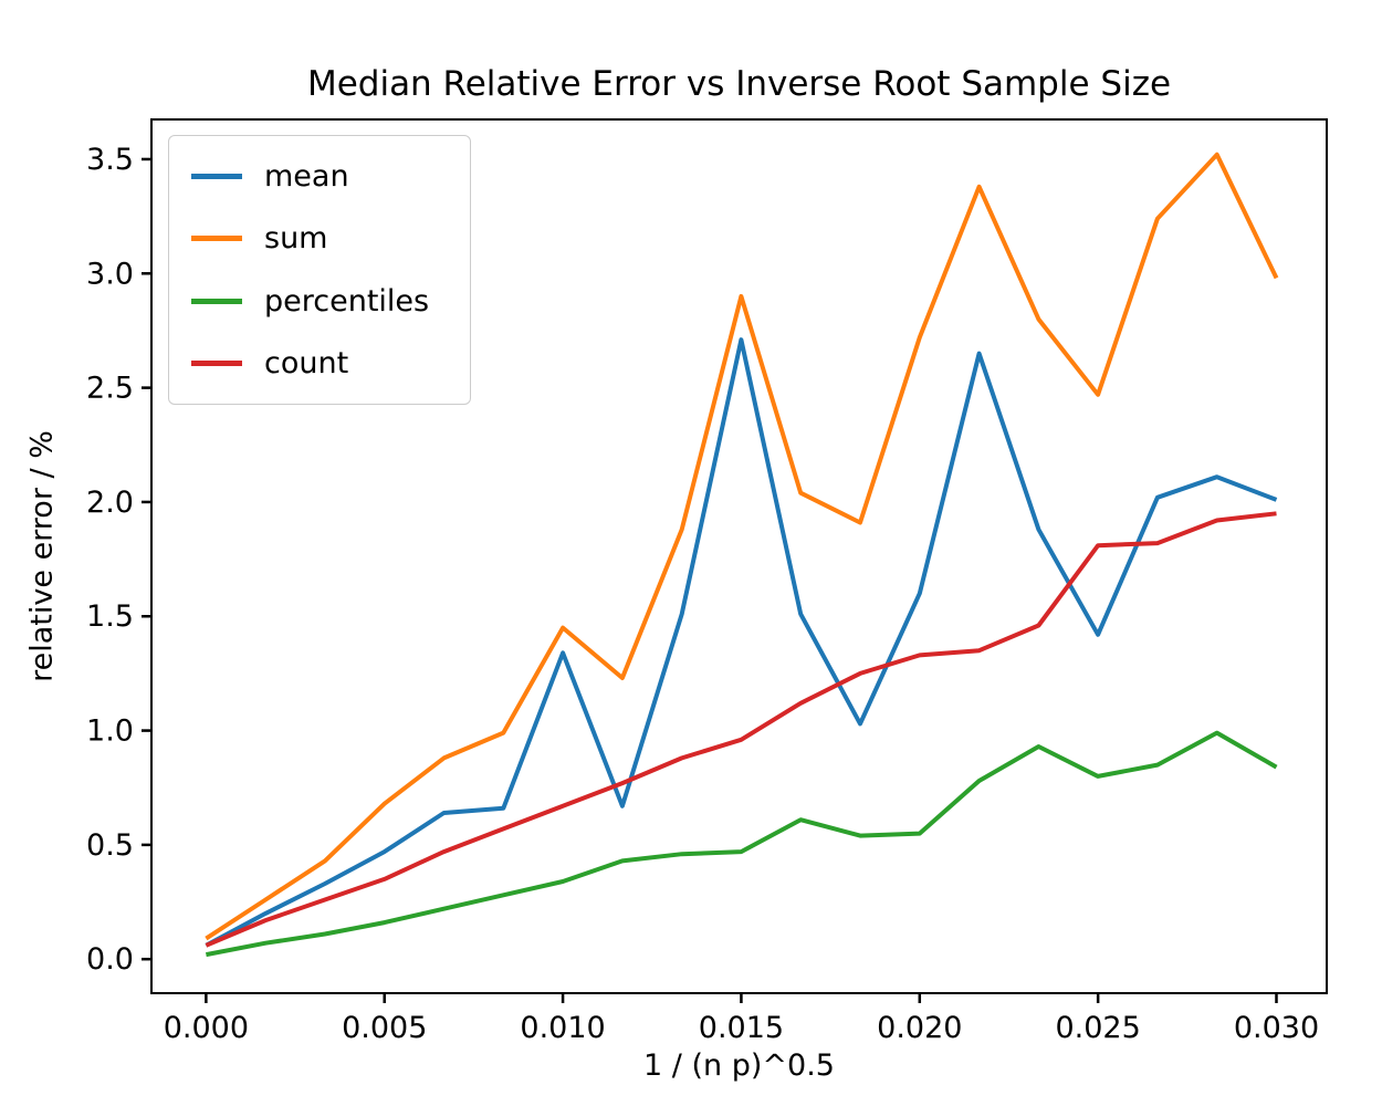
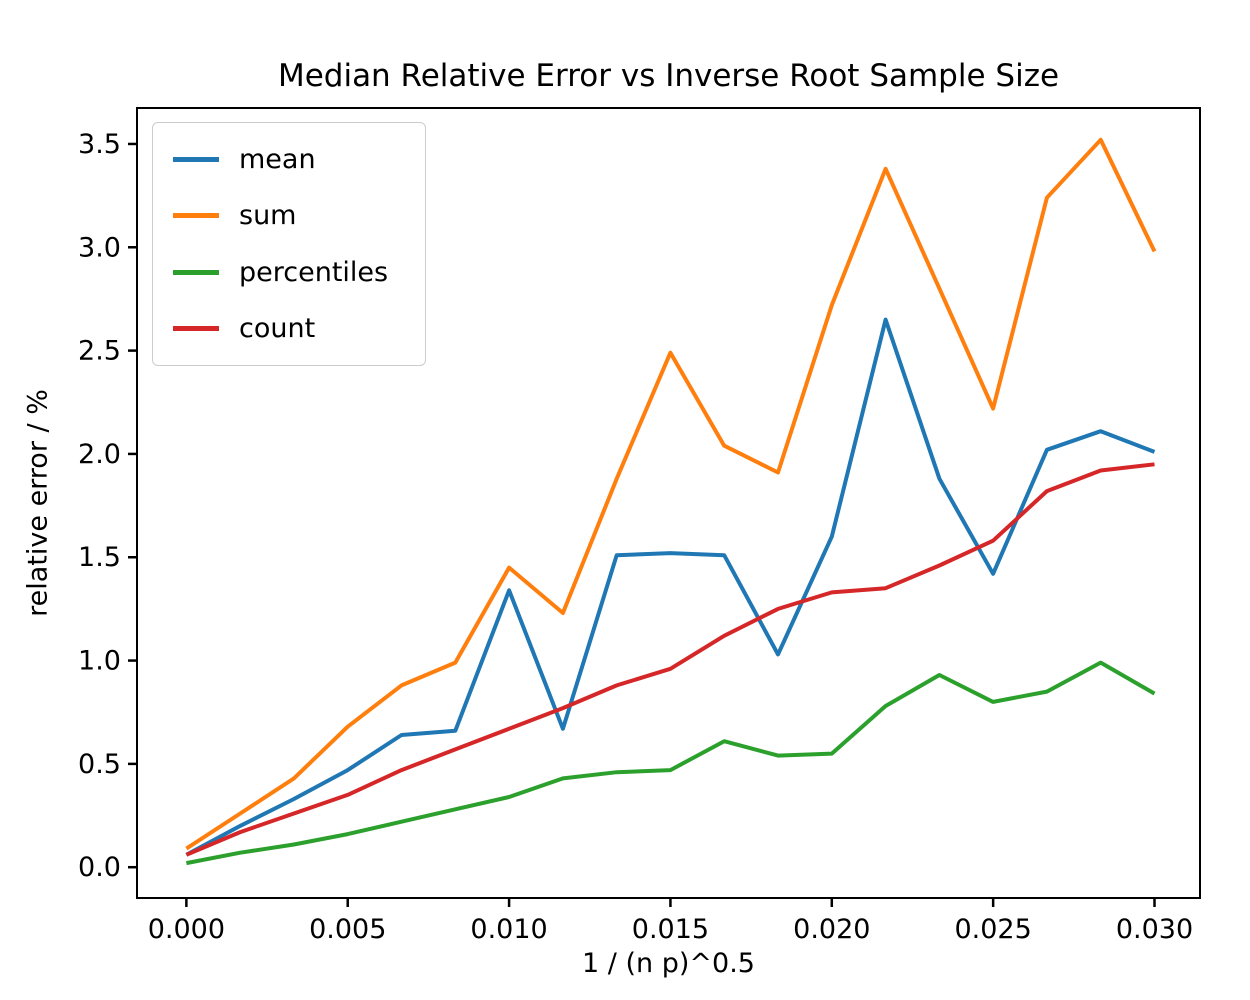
mean/0.015: 2.71 -> 1.52
sum/0.015: 2.90 -> 2.49
sum/0.025: 2.47 -> 2.22
count/0.025: 1.81 -> 1.58
